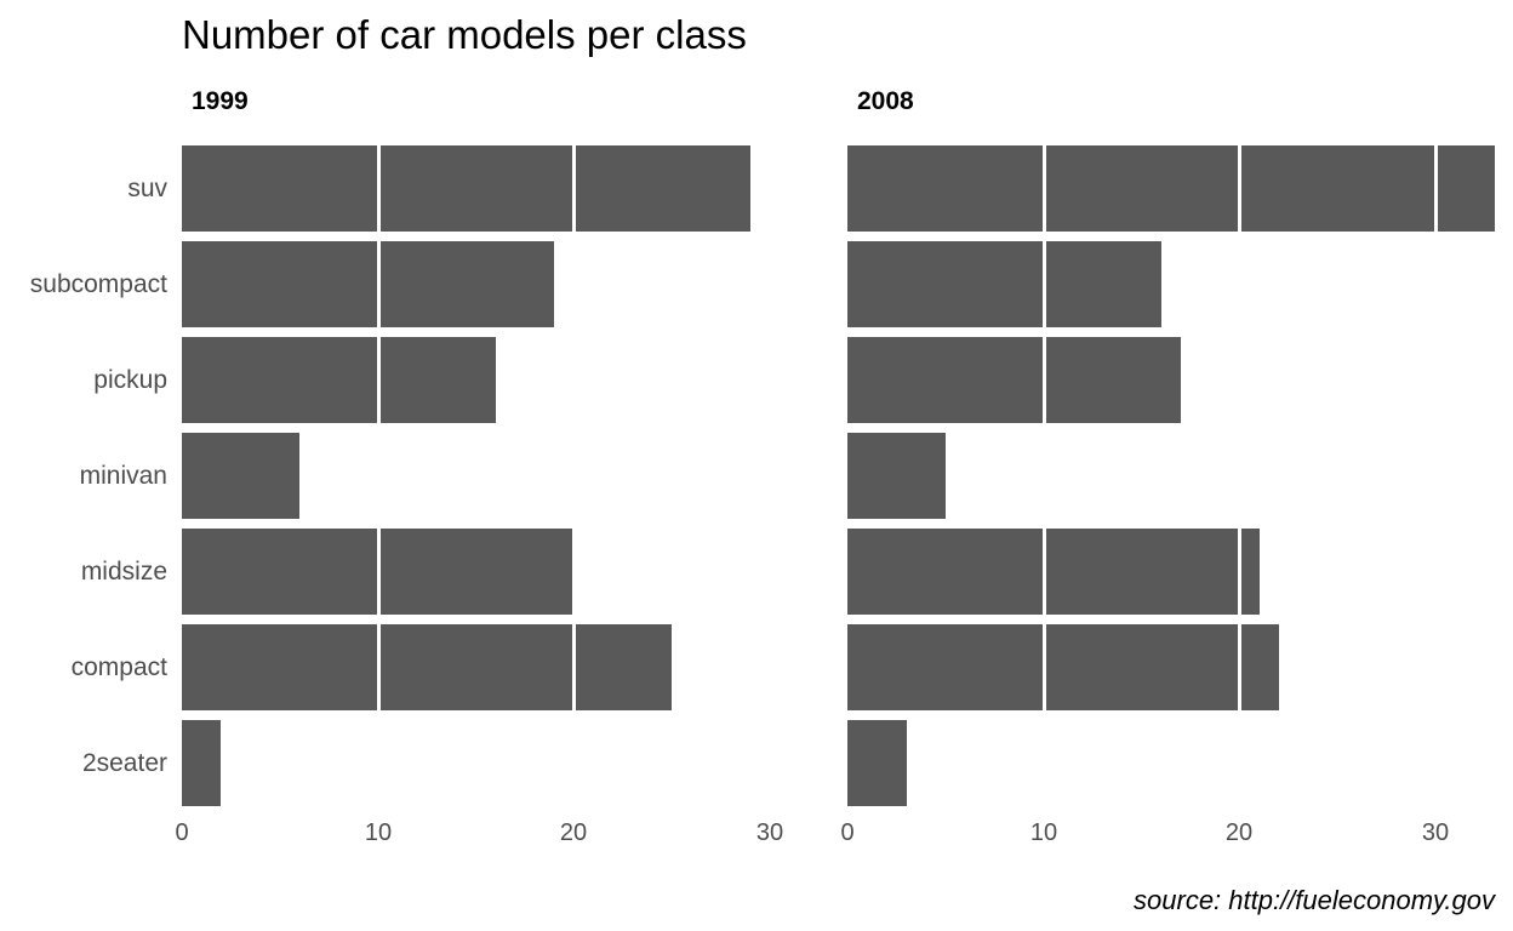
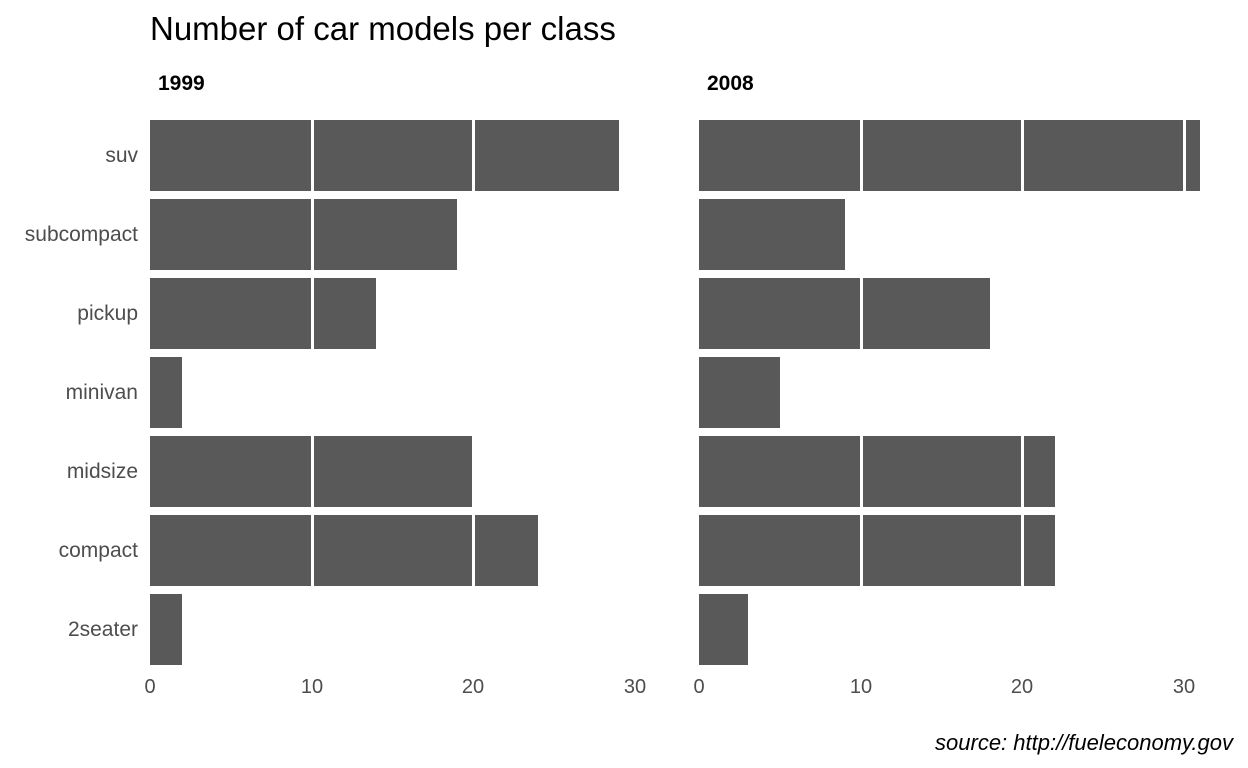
2008/suv: 33 -> 31
2008/subcompact: 16 -> 9
1999/pickup: 16 -> 14
2008/pickup: 17 -> 18
1999/minivan: 6 -> 2
2008/midsize: 21 -> 22
1999/compact: 25 -> 24
